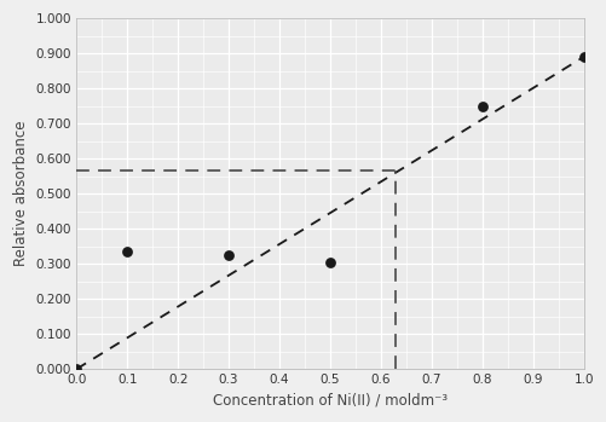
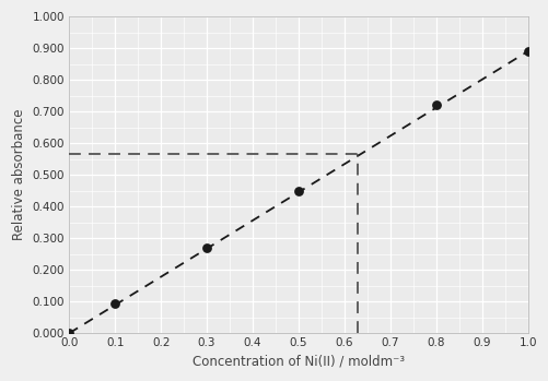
0.1: 0.335 -> 0.095
0.3: 0.325 -> 0.270
0.5: 0.305 -> 0.450
0.8: 0.750 -> 0.720
